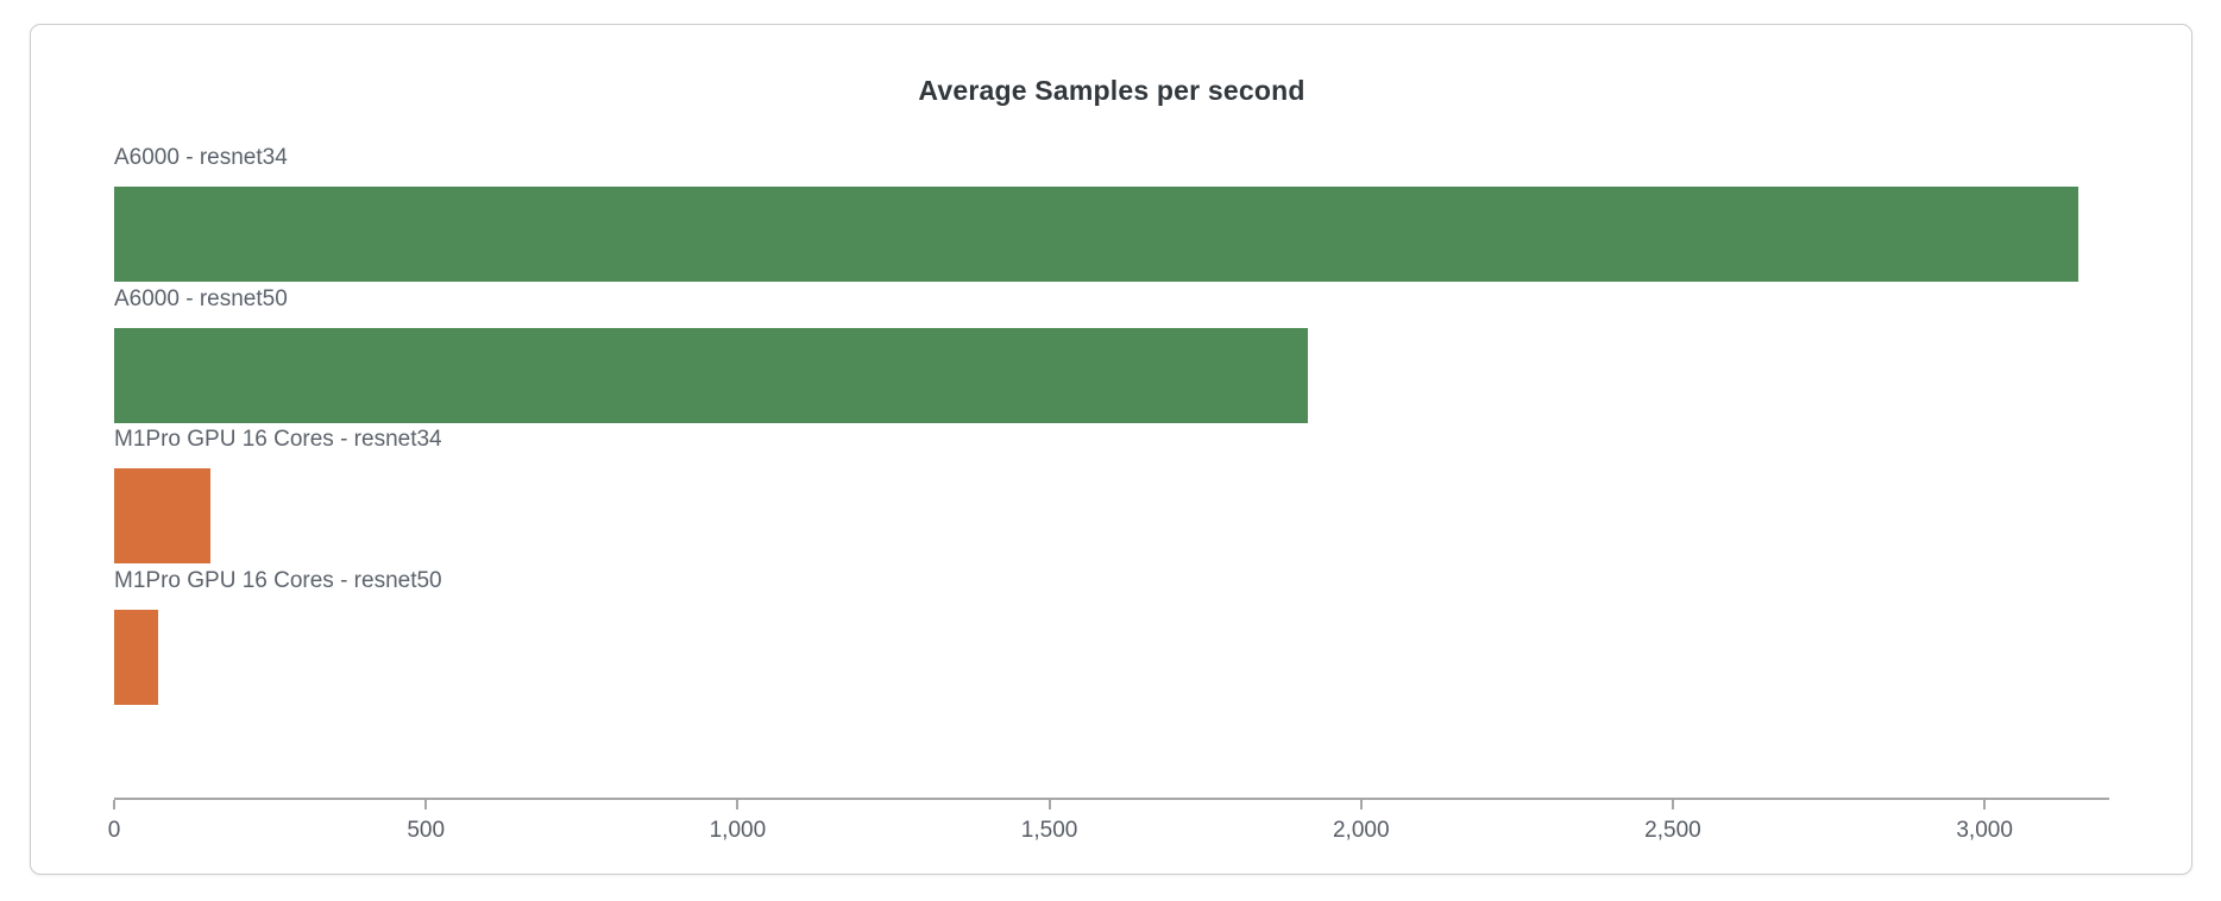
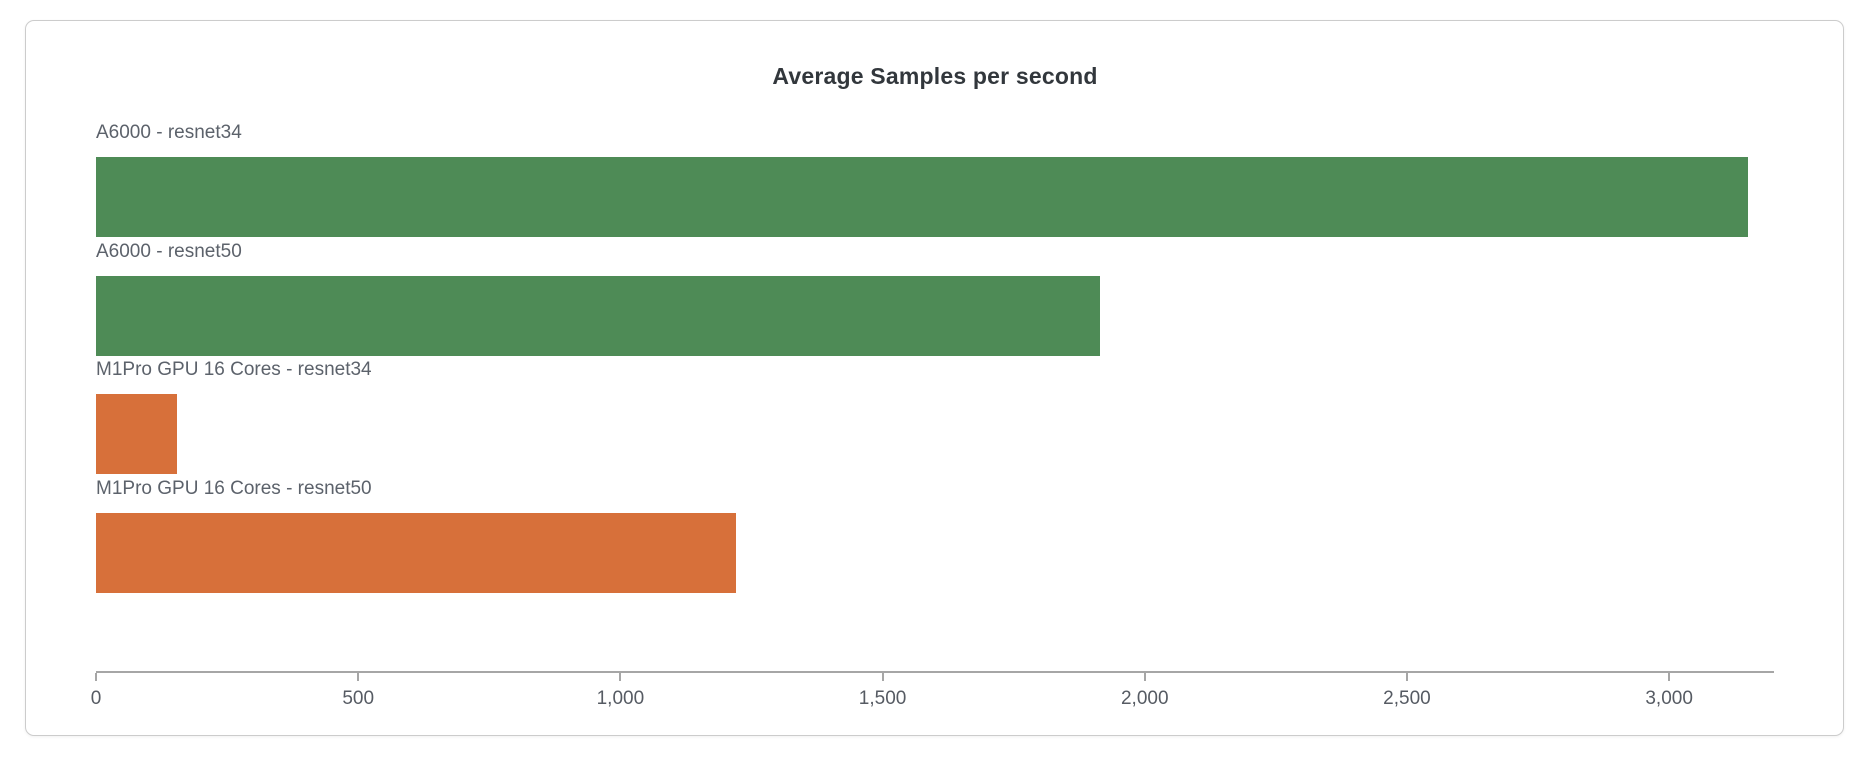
M1Pro GPU 16 Cores - resnet50: 70 -> 1220
